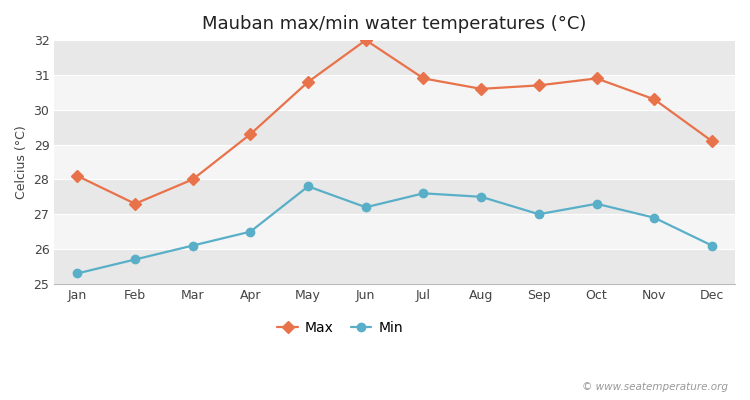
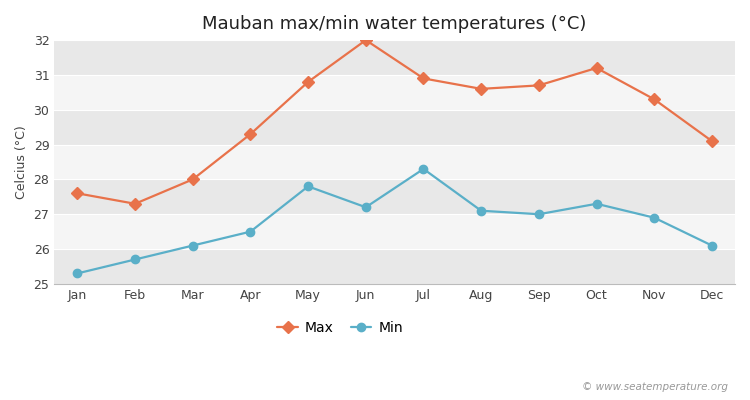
Max/Jan: 28.1 -> 27.6
Min/Jul: 27.6 -> 28.3
Min/Aug: 27.5 -> 27.1
Max/Oct: 30.9 -> 31.2
